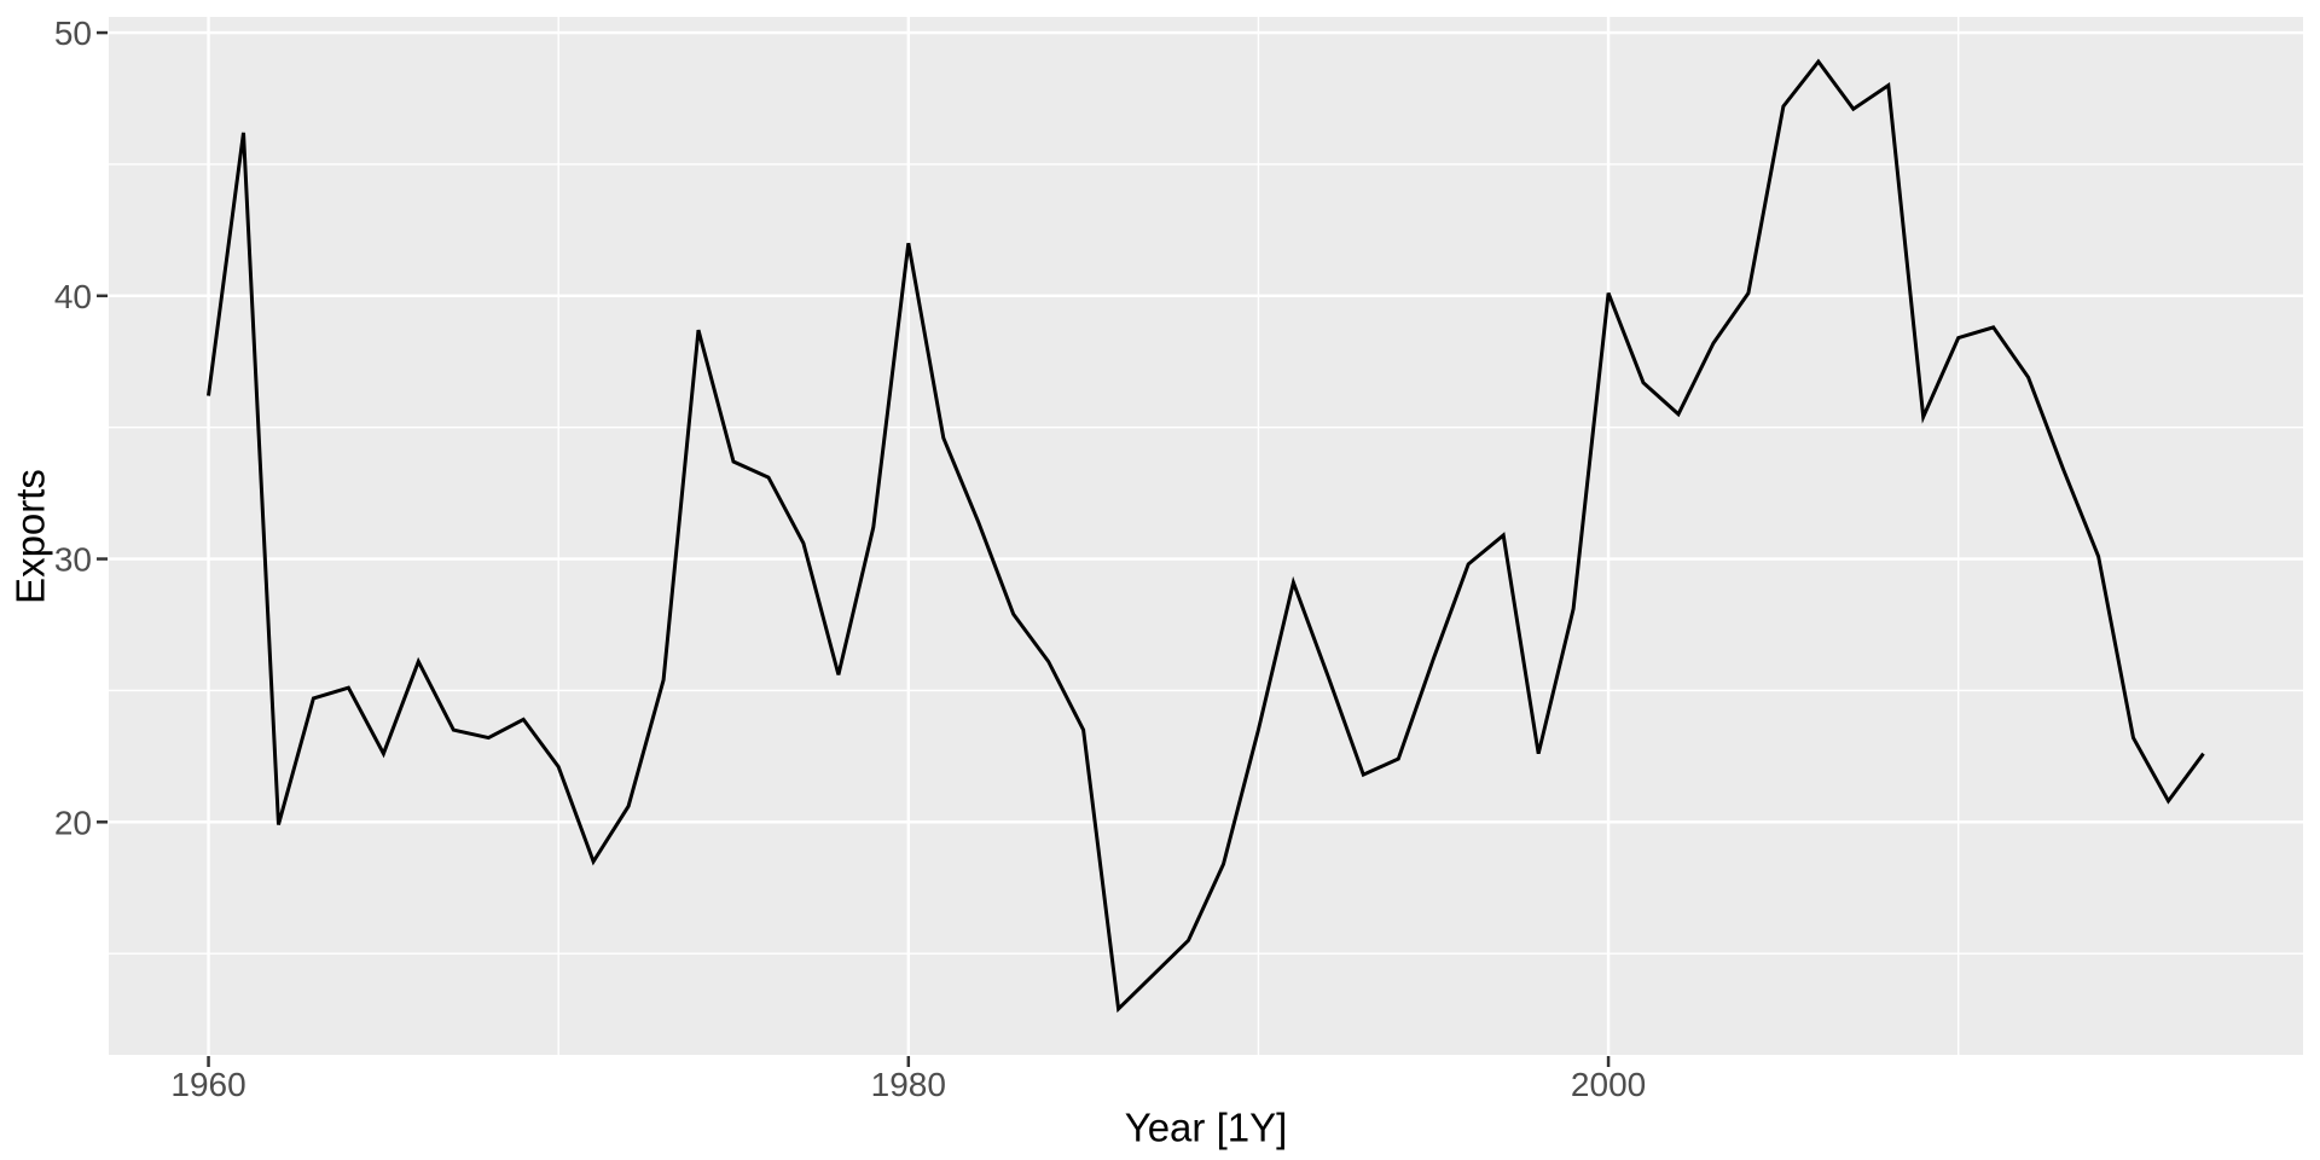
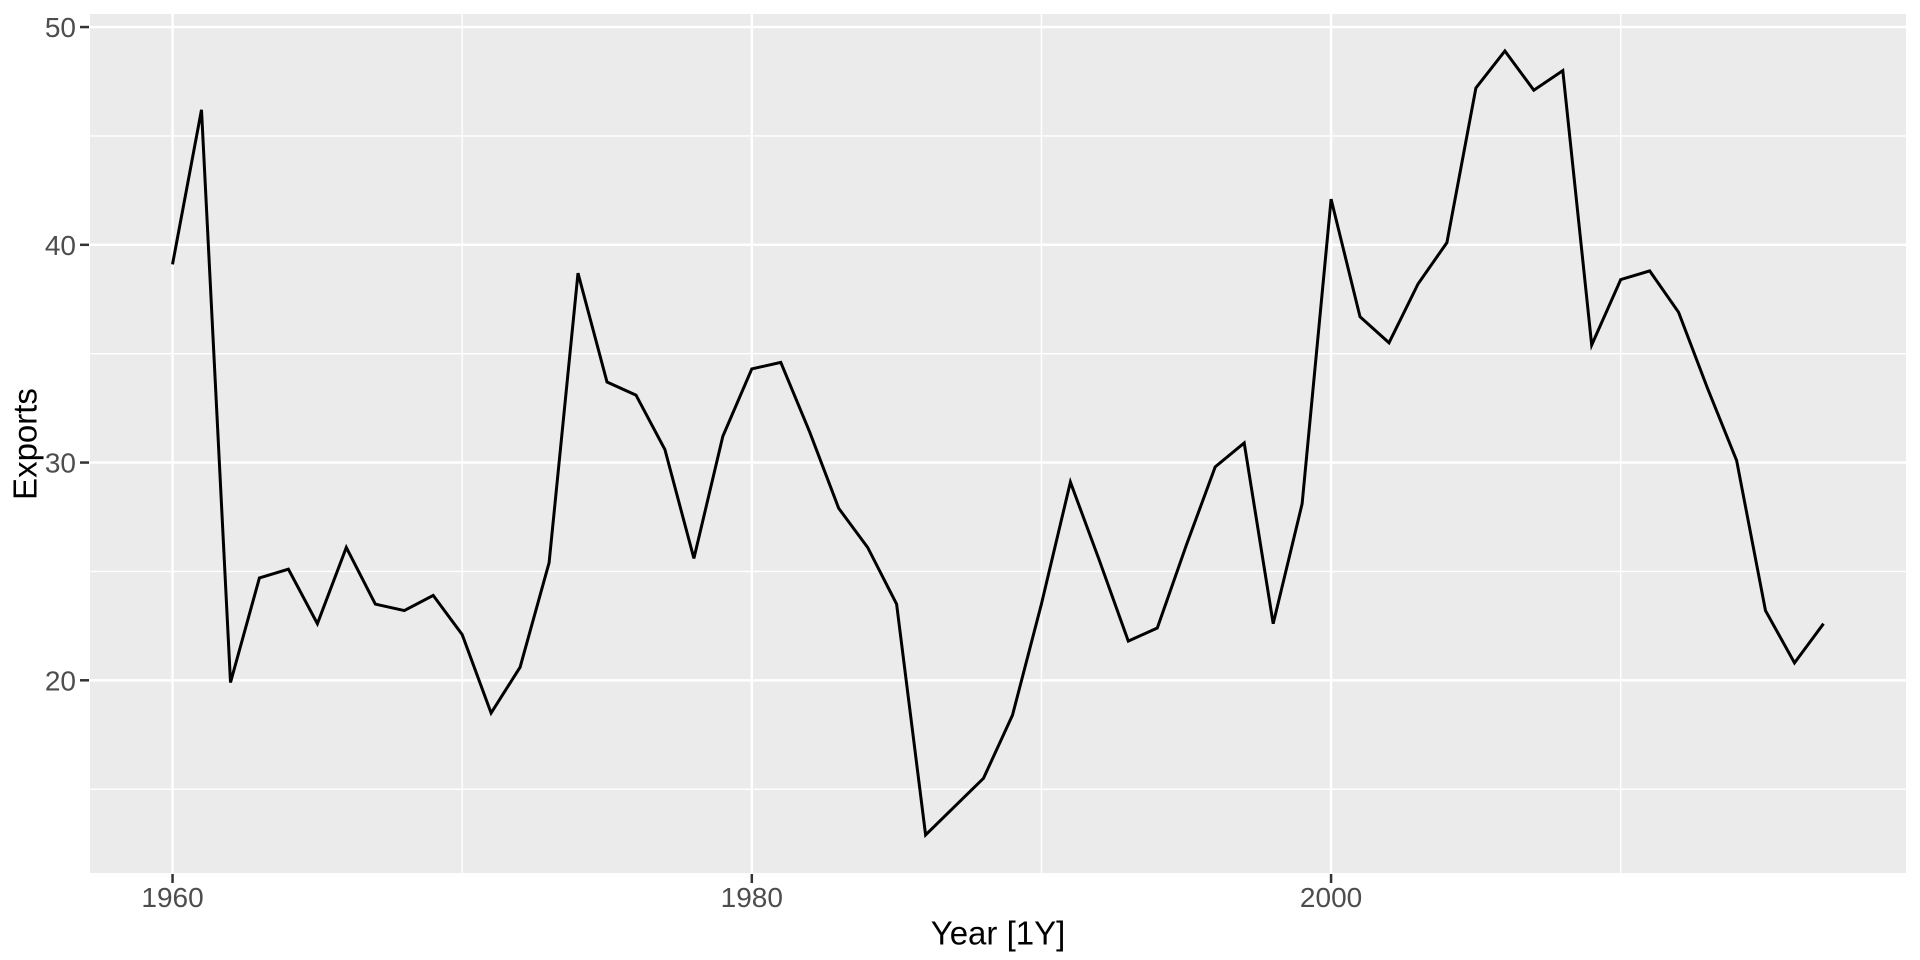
1960: 36.2 -> 39.1
1980: 42.0 -> 34.3
2000: 40.1 -> 42.1
